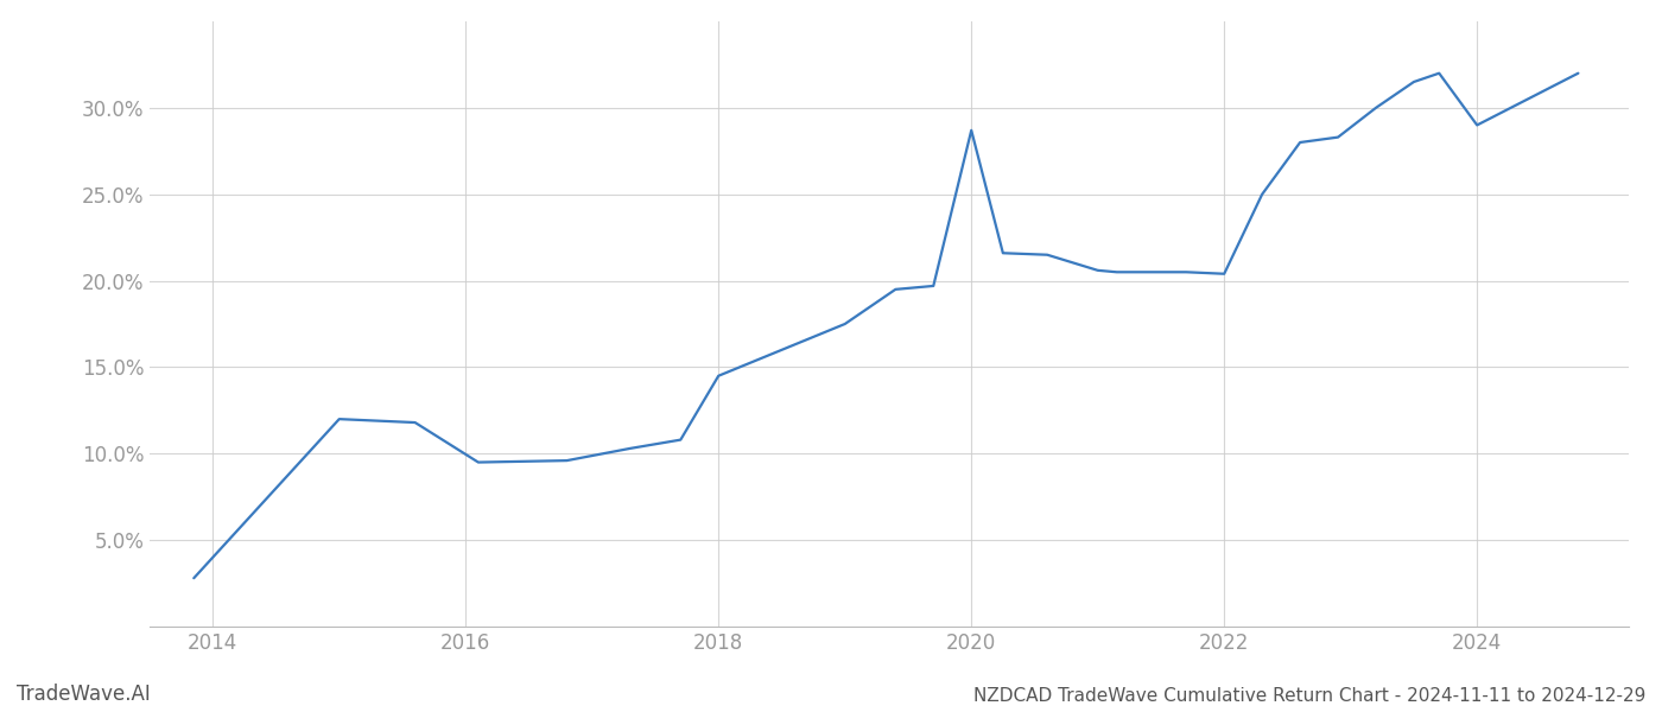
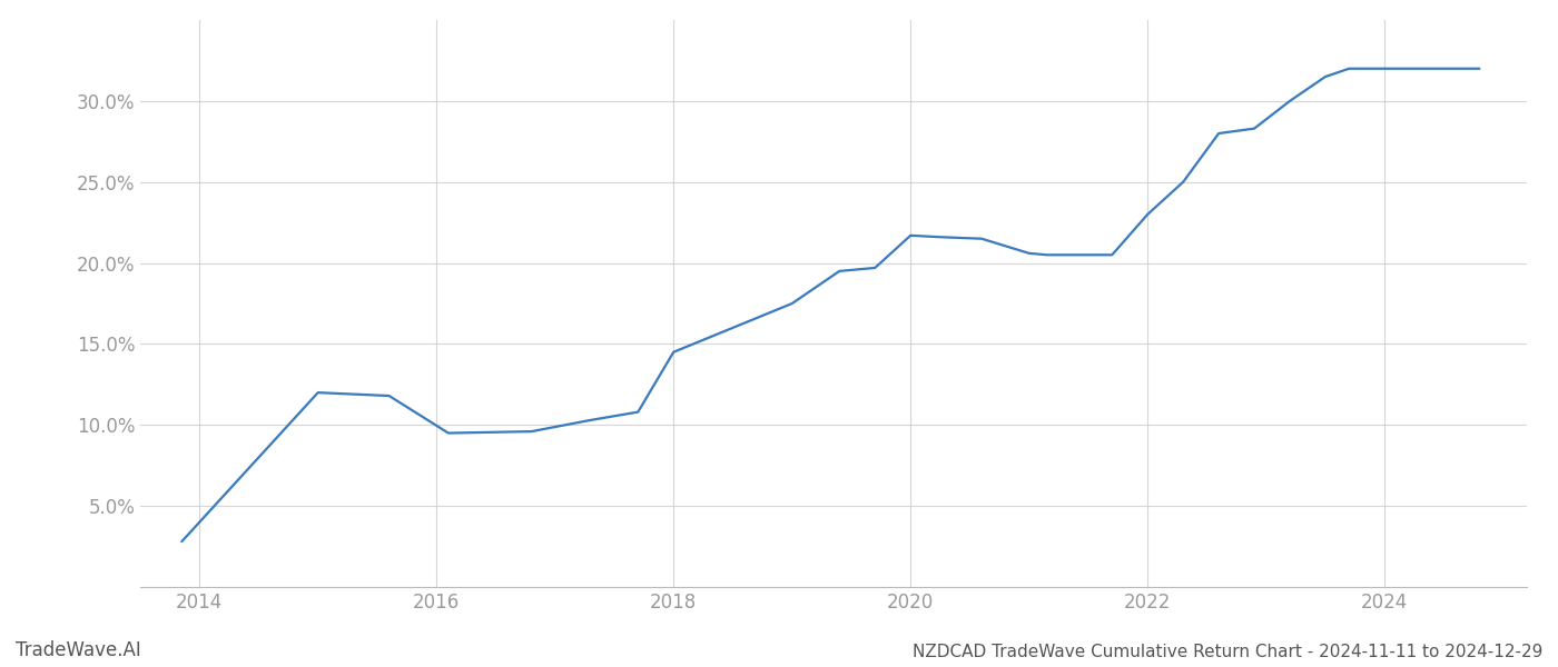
2020: 28.7% -> 21.7%
2022: 20.4% -> 23.0%
2024: 29.0% -> 32.0%
